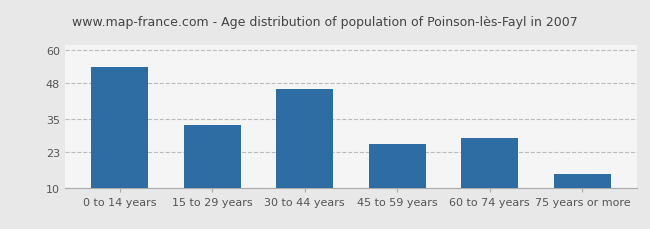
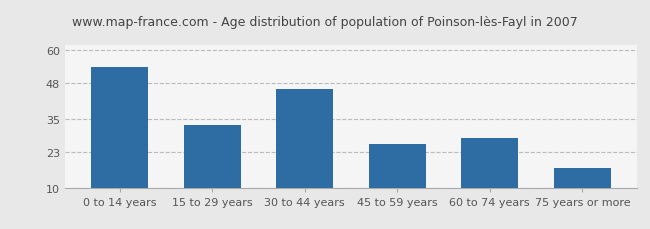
75 years or more: 15 -> 17
